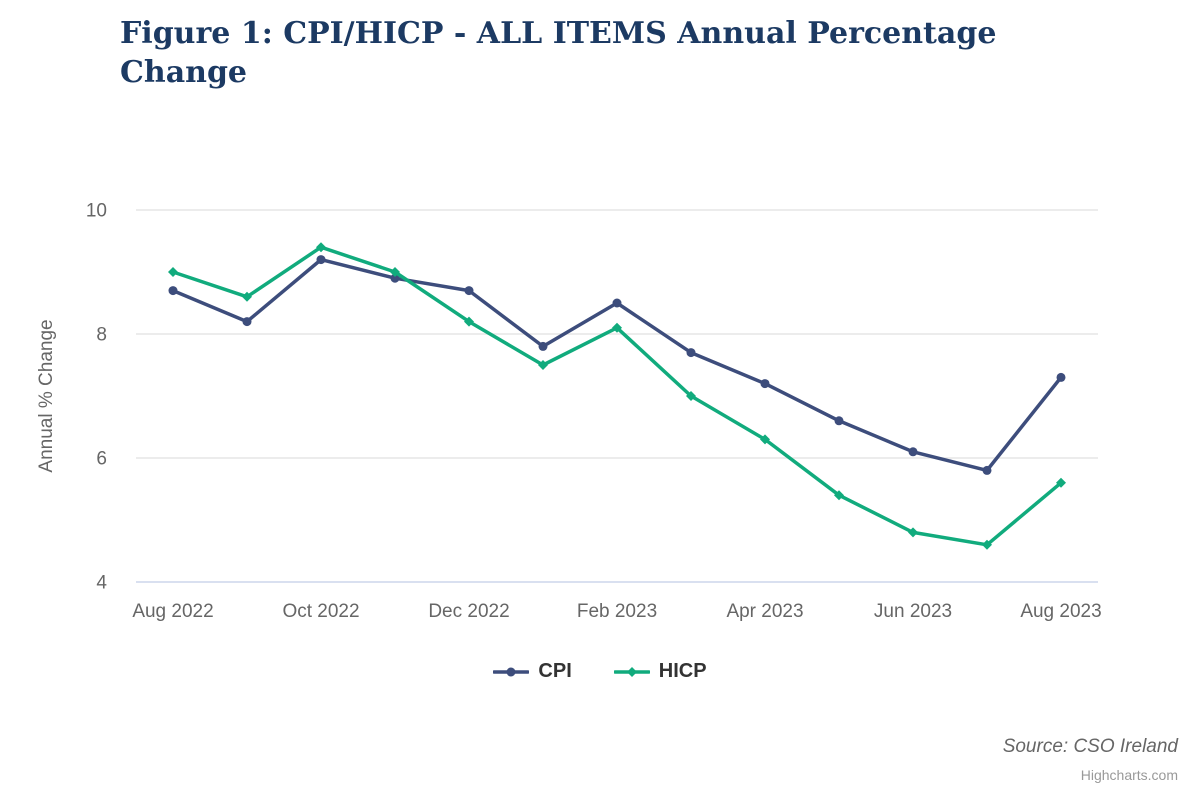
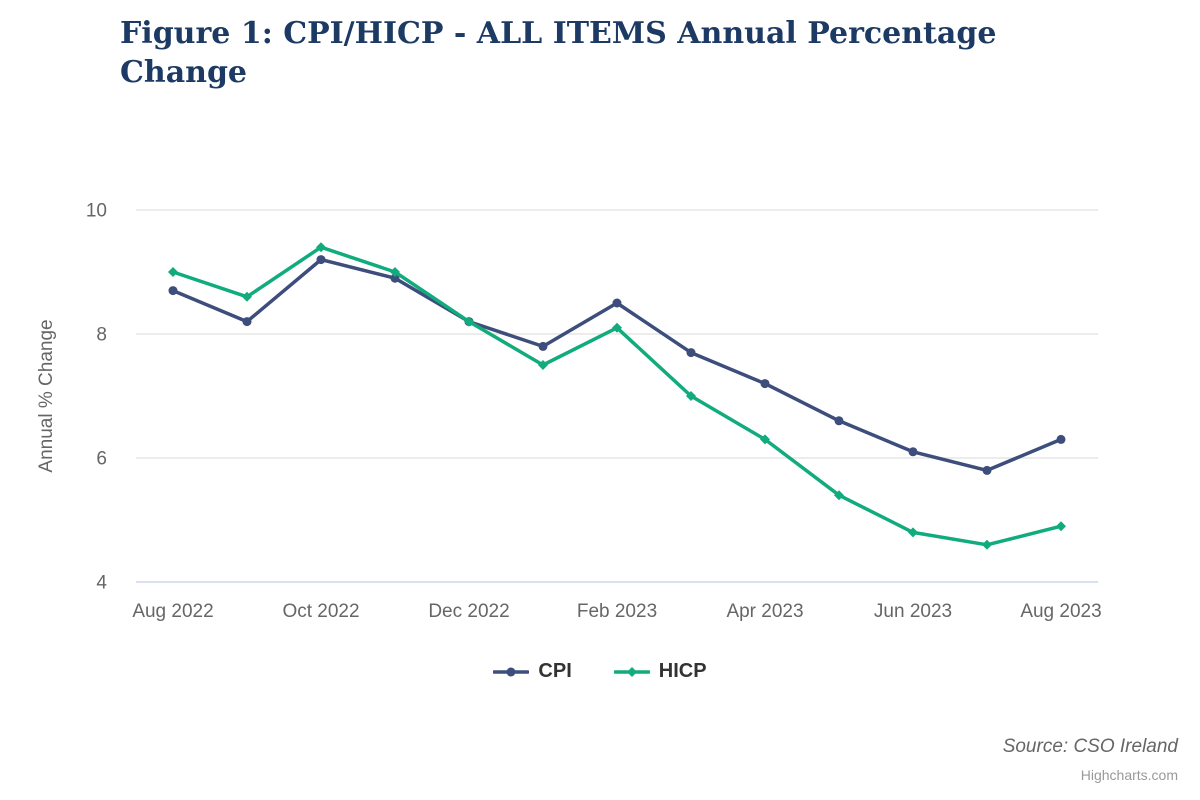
CPI/Dec 2022: 8.7 -> 8.2
CPI/Aug 2023: 7.3 -> 6.3
HICP/Aug 2023: 5.6 -> 4.9
